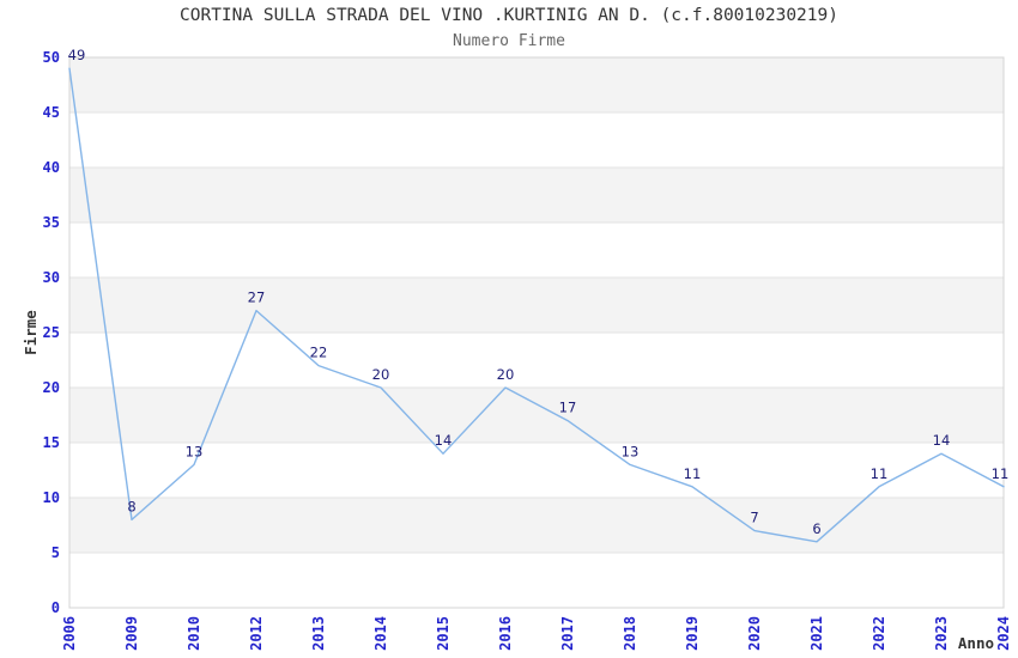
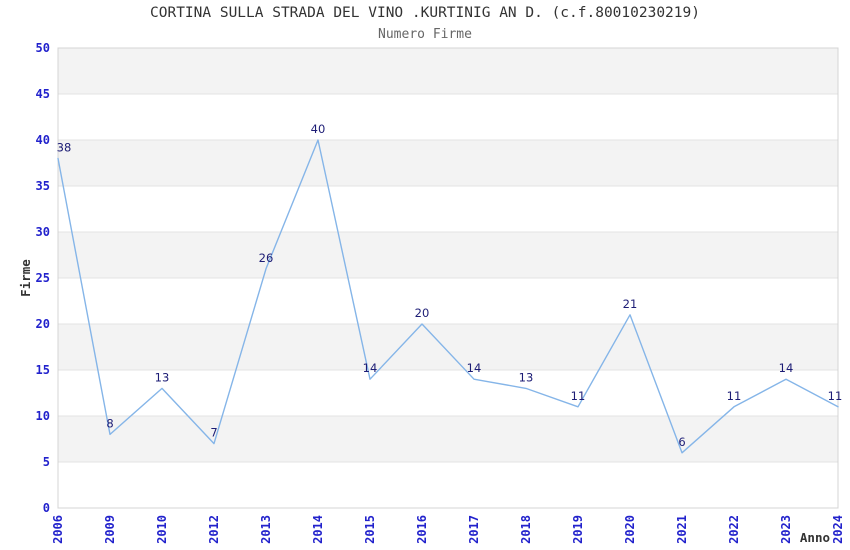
2006: 49 -> 38
2012: 27 -> 7
2013: 22 -> 26
2014: 20 -> 40
2017: 17 -> 14
2020: 7 -> 21
